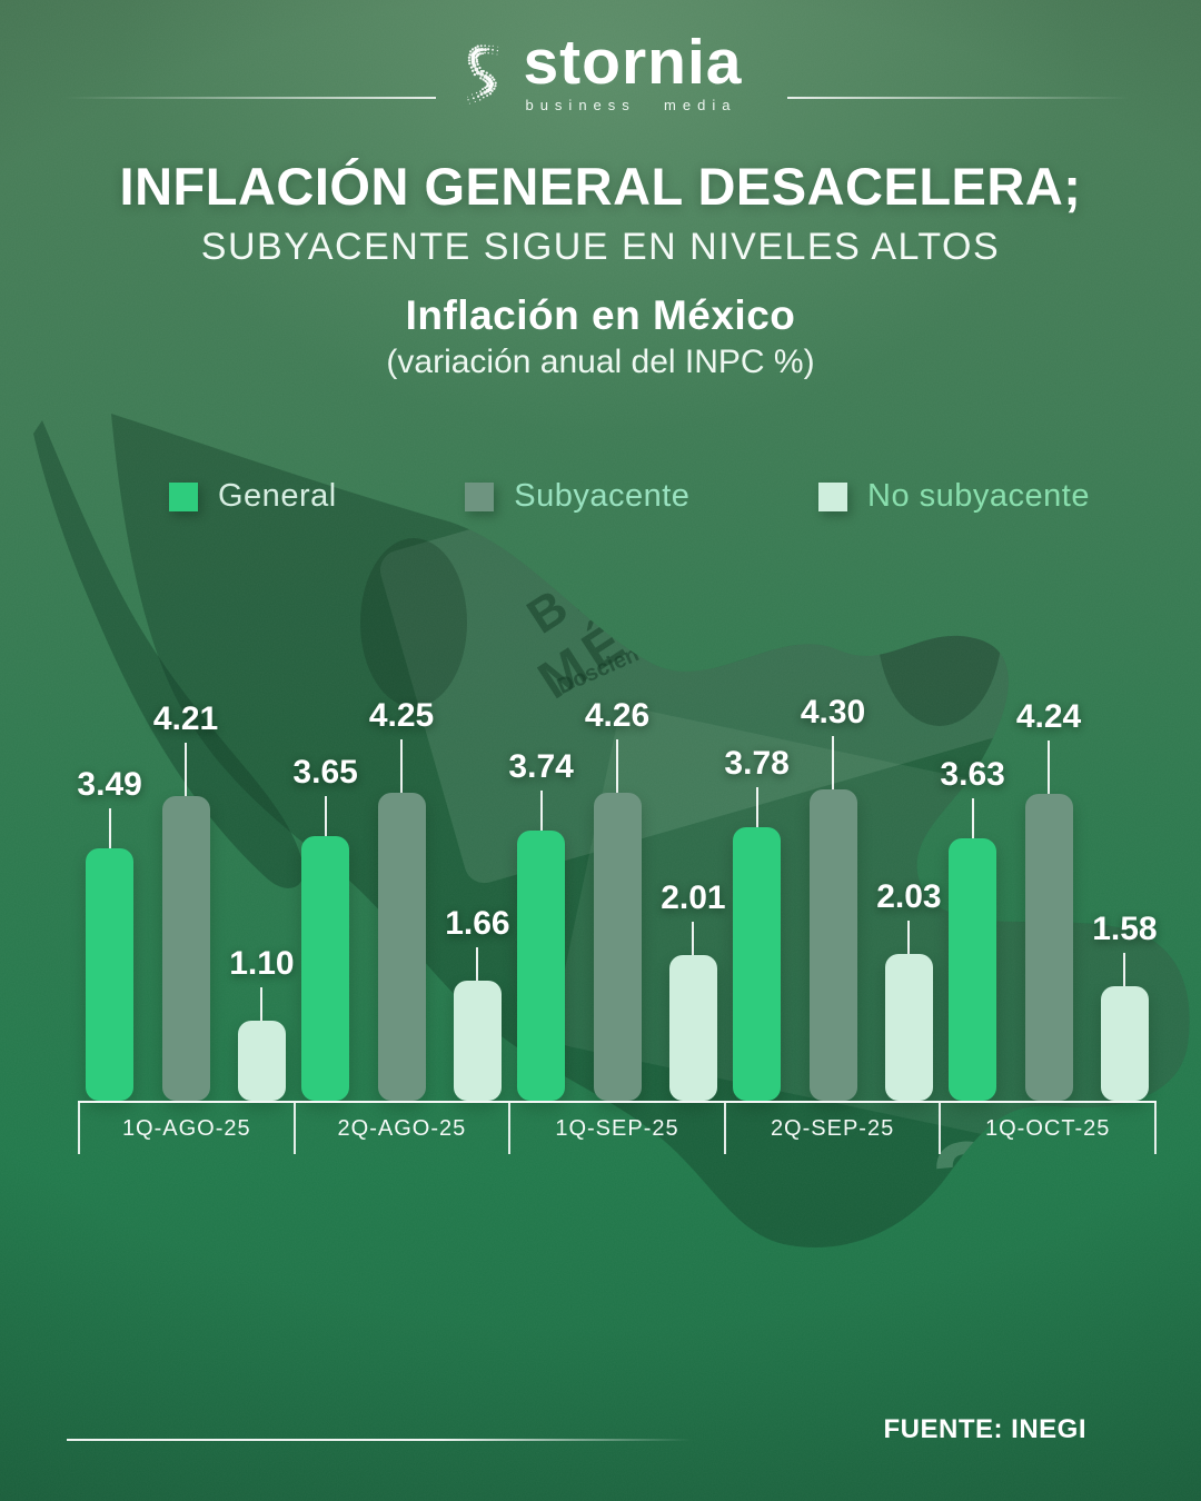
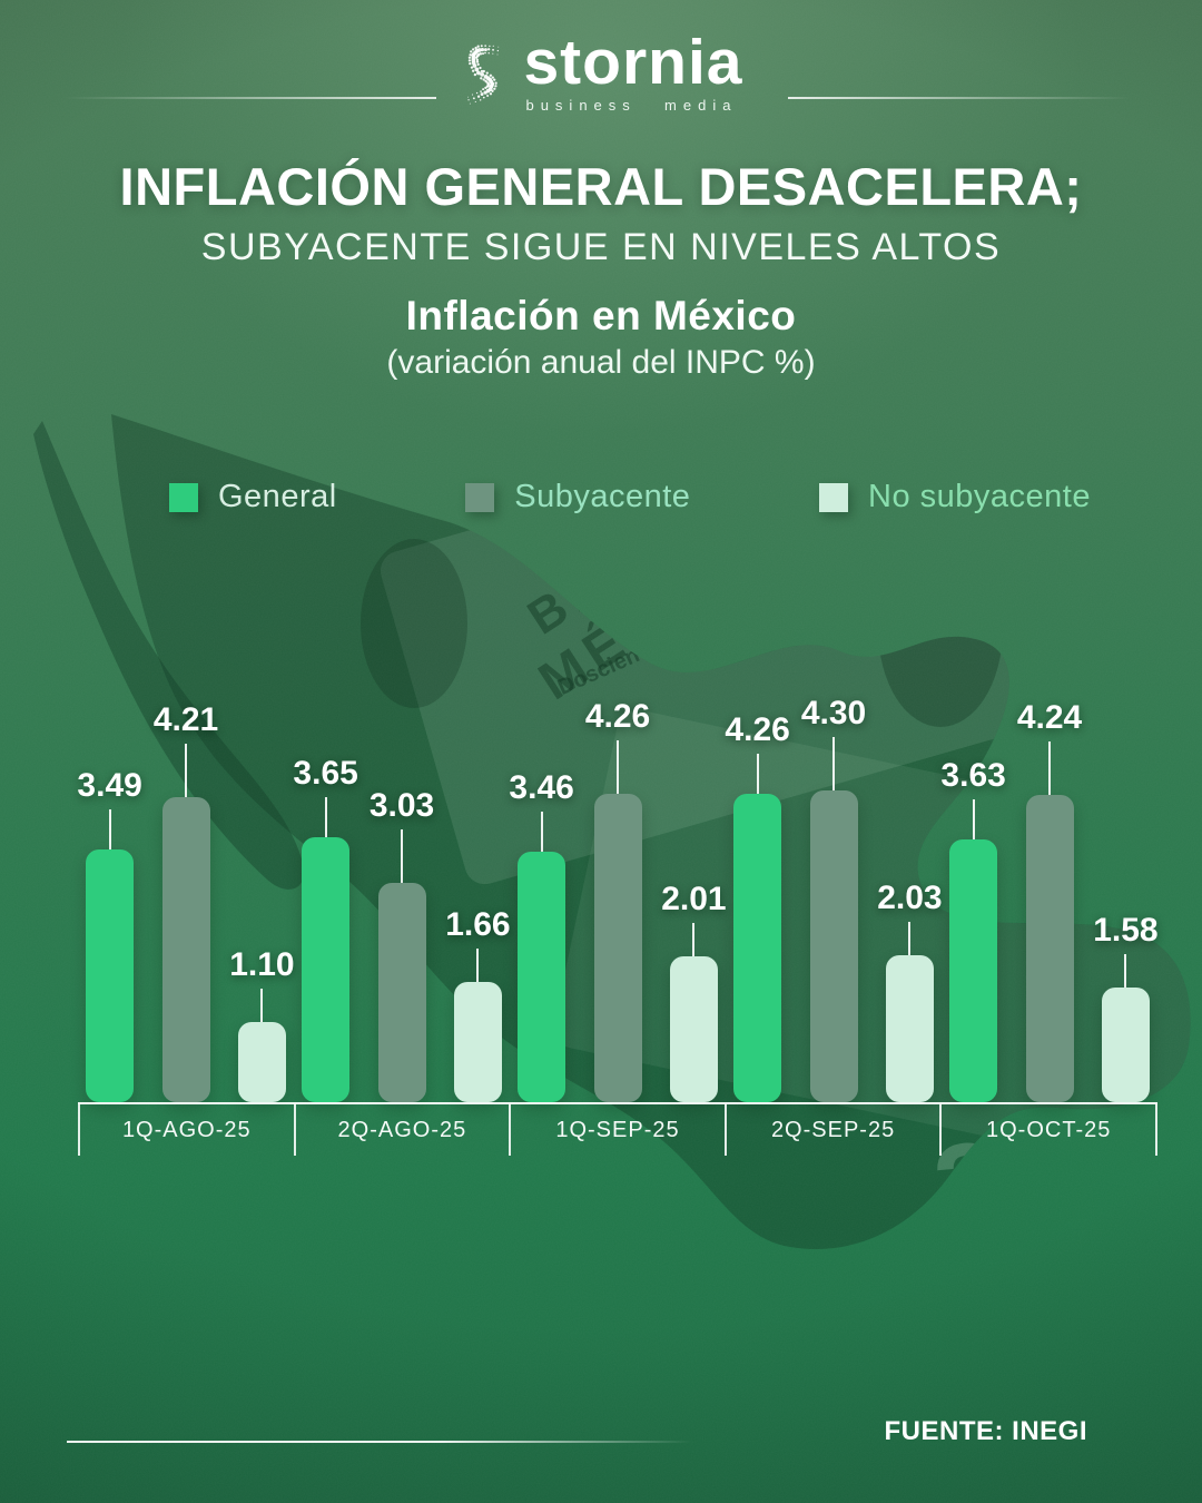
Subyacente/2Q-AGO-25: 4.25 -> 3.03
General/1Q-SEP-25: 3.74 -> 3.46
General/2Q-SEP-25: 3.78 -> 4.26
